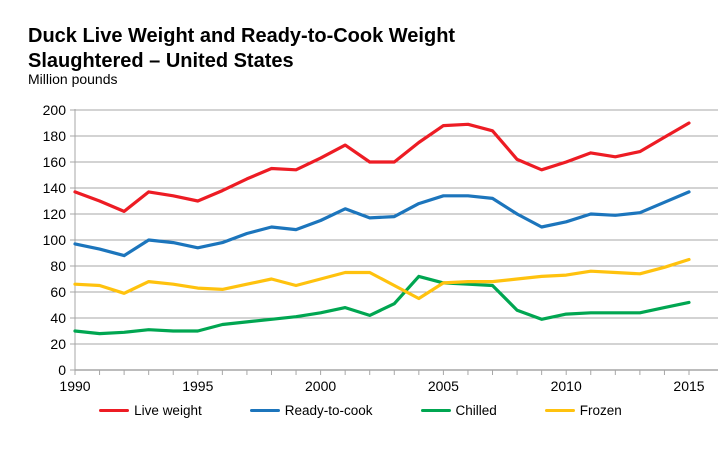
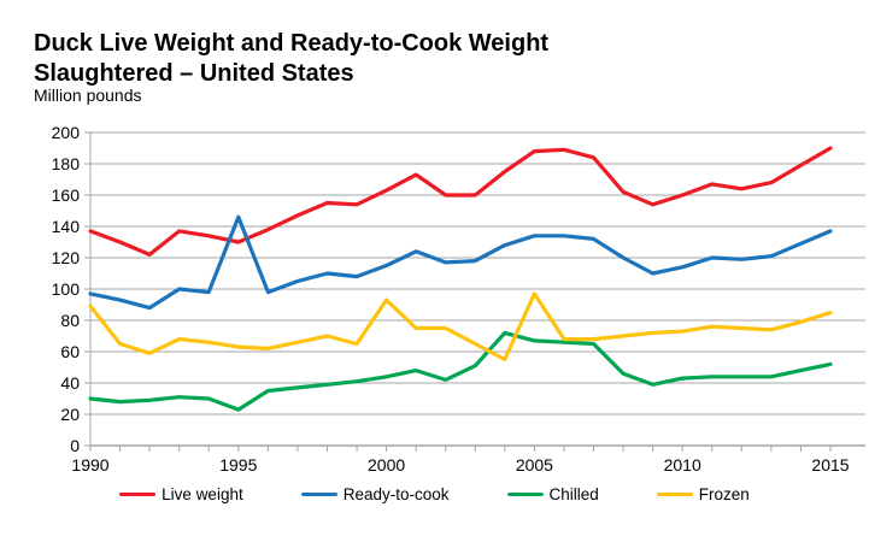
Frozen/1990: 66 -> 89
Ready-to-cook/1995: 94 -> 146
Chilled/1995: 30 -> 23
Frozen/2000: 70 -> 93
Frozen/2005: 67 -> 97
